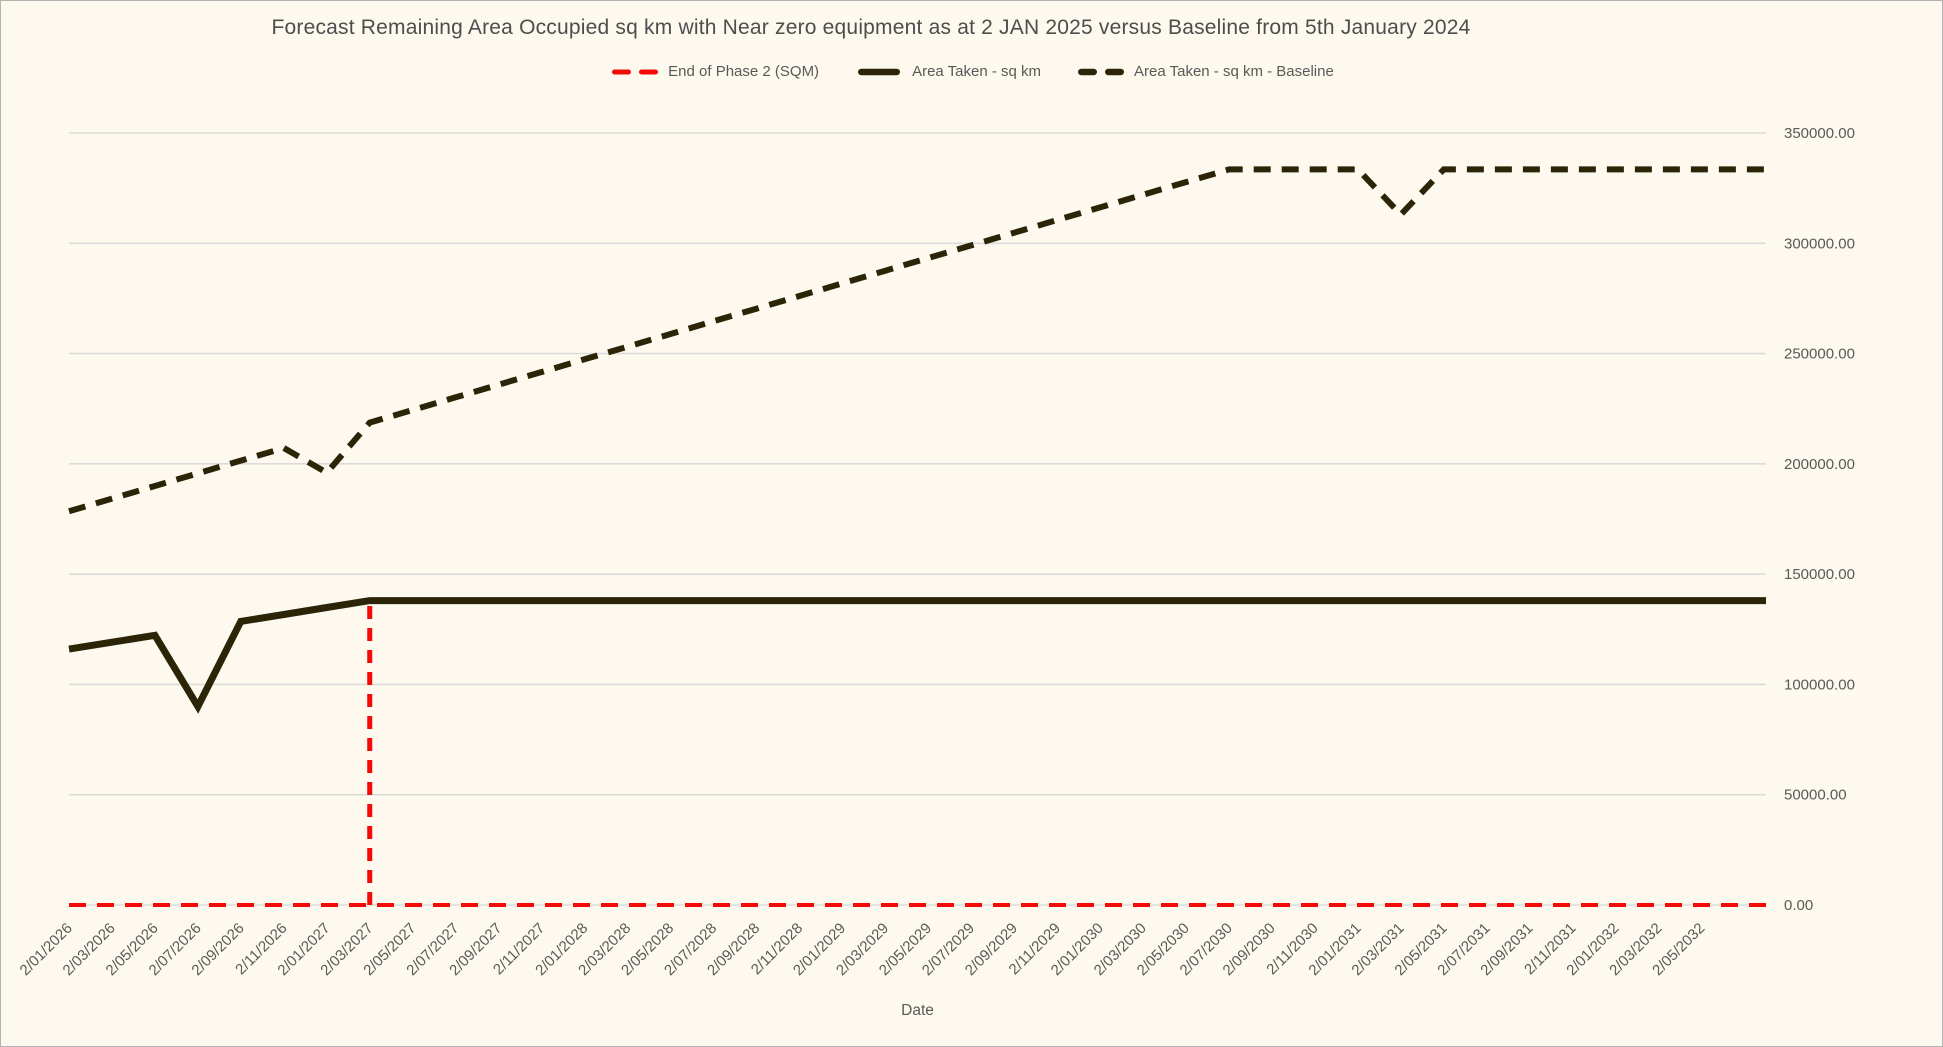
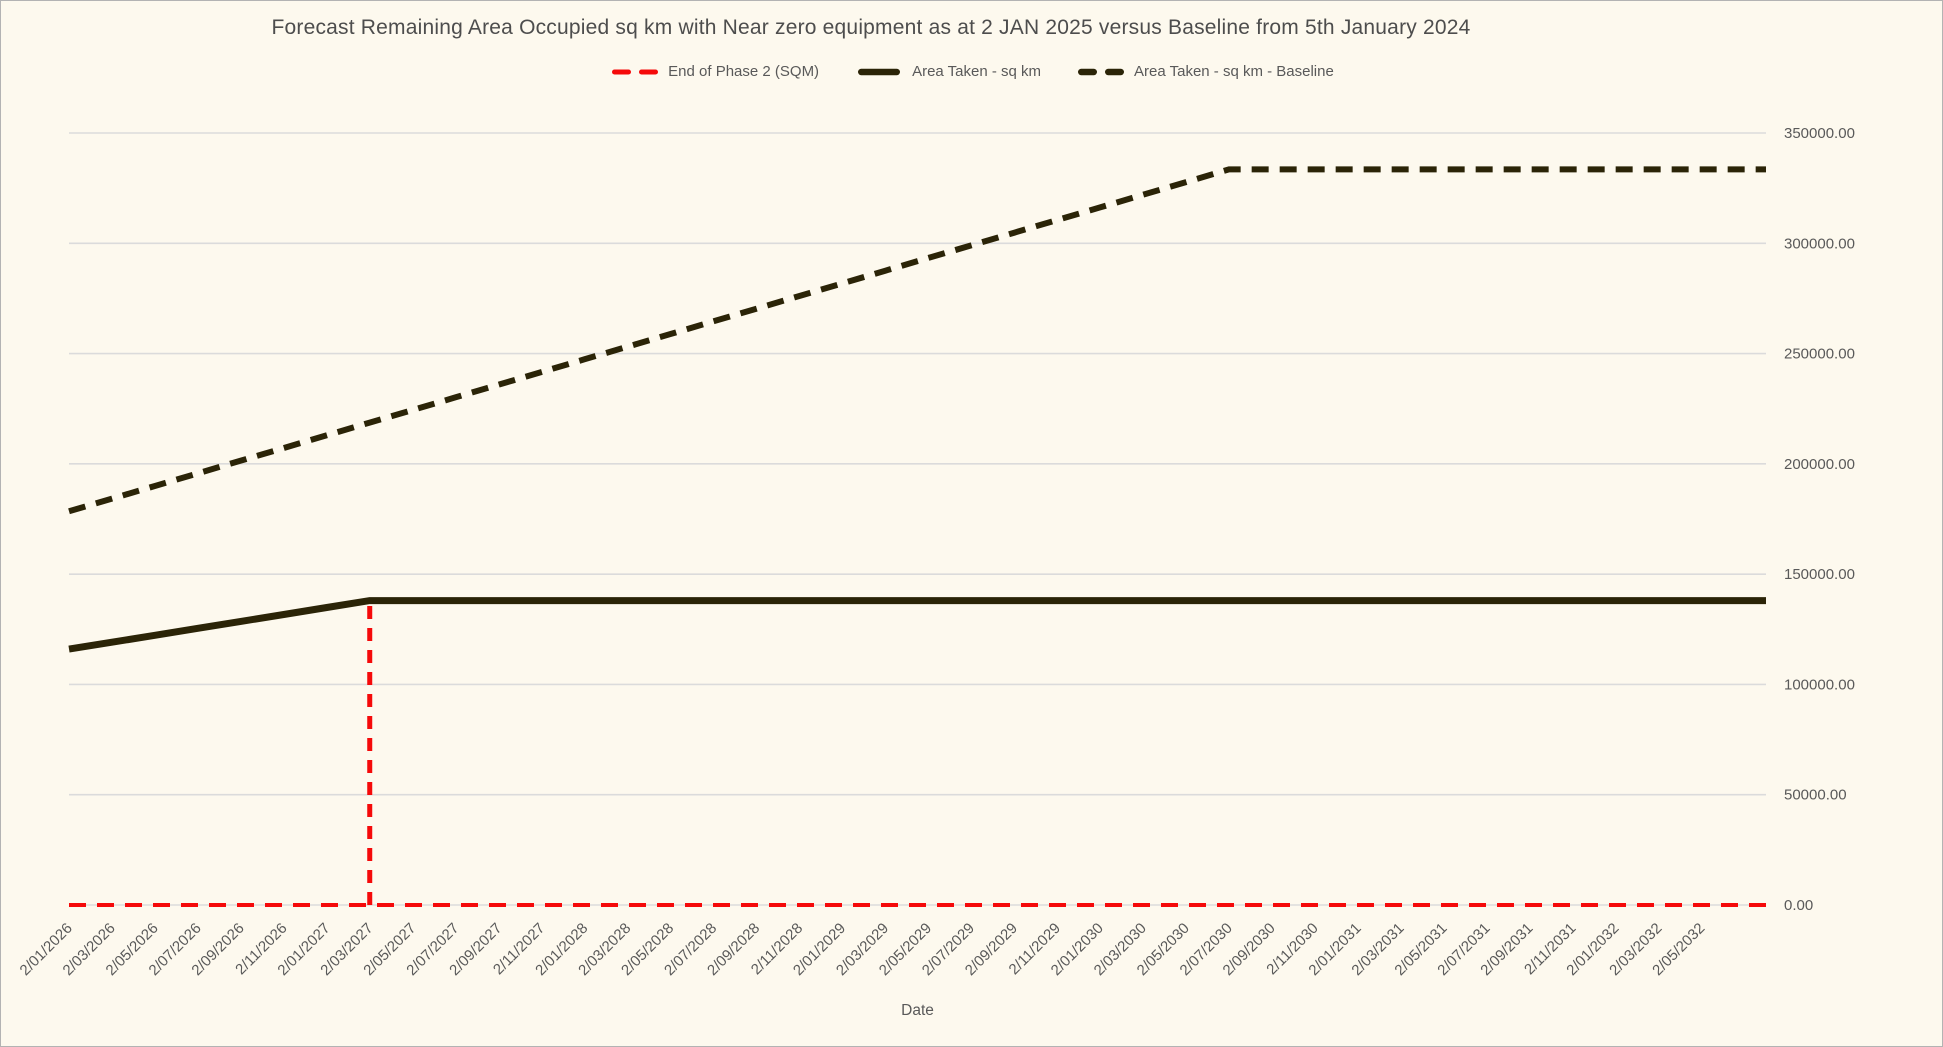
Area Taken - sq km/2/07/2026: 90000 -> 125000
Area Taken - sq km - Baseline/2/01/2027: 196000 -> 213000
Area Taken - sq km - Baseline/2/03/2031: 313000 -> 334000
